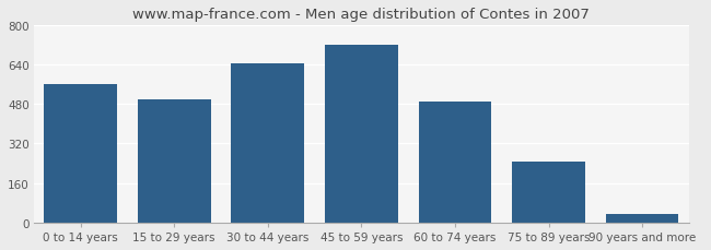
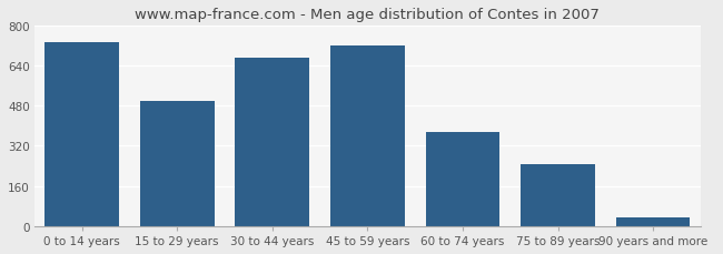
0 to 14 years: 560 -> 735
30 to 44 years: 643 -> 670
60 to 74 years: 490 -> 375
